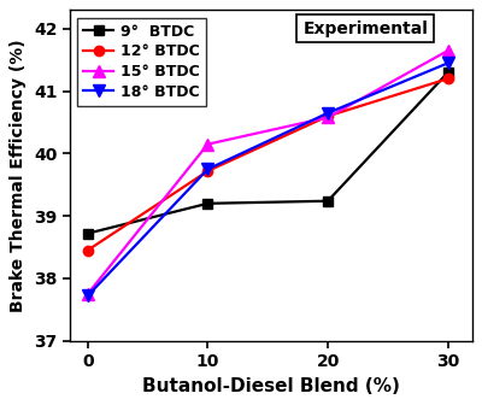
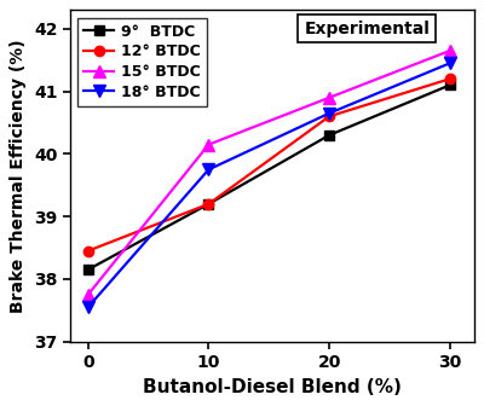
9° BTDC/0: 38.72 -> 38.15
18° BTDC/0: 37.72 -> 37.55
12° BTDC/10: 39.72 -> 39.20
9° BTDC/20: 39.24 -> 40.30
15° BTDC/20: 40.58 -> 40.90
9° BTDC/30: 41.30 -> 41.10
